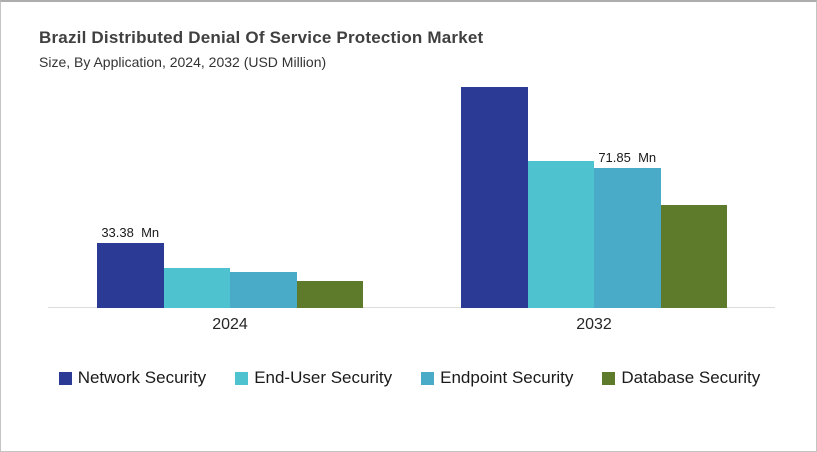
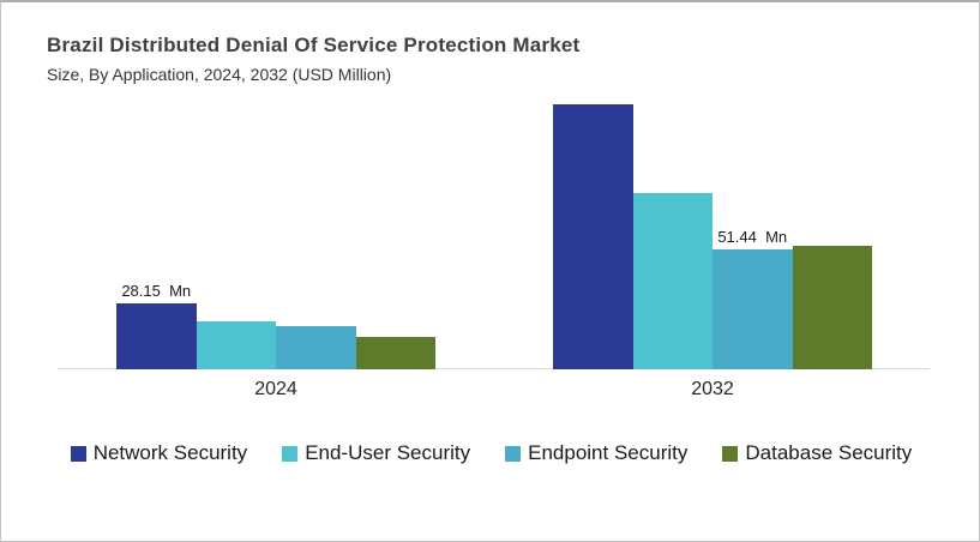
Network Security/2024: 33.38 -> 28.15
Endpoint Security/2032: 71.85 -> 51.44
